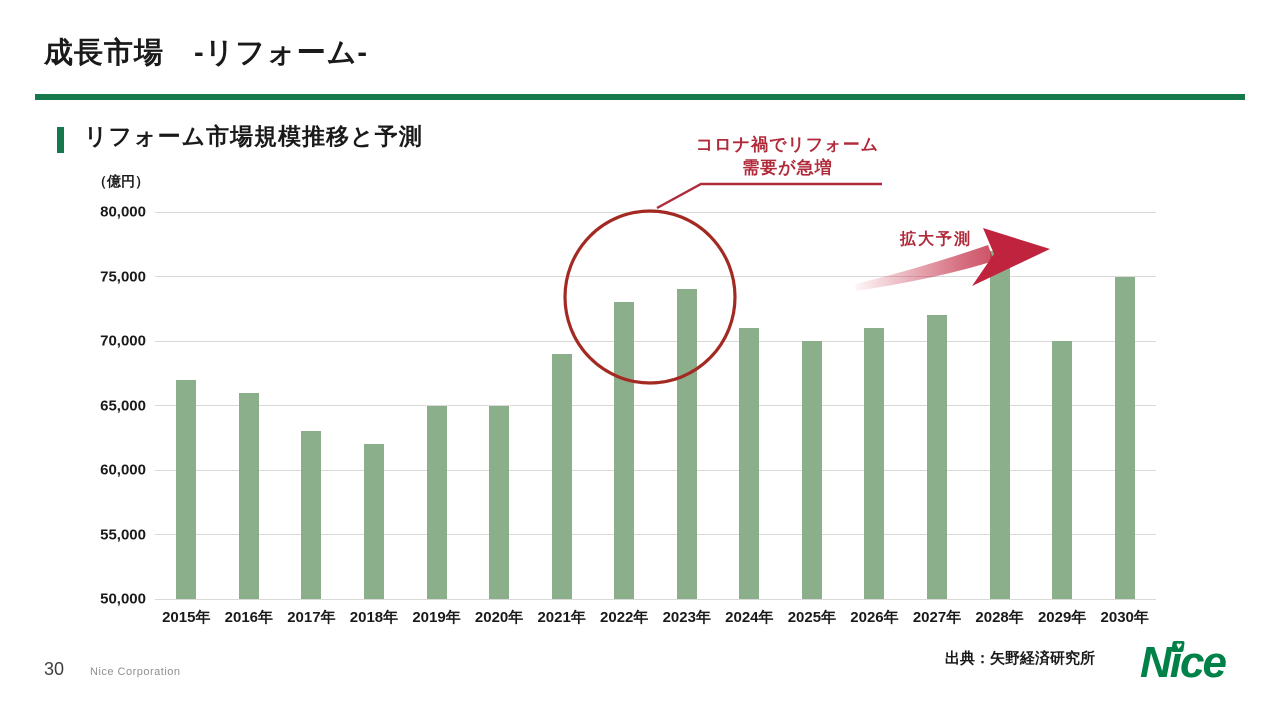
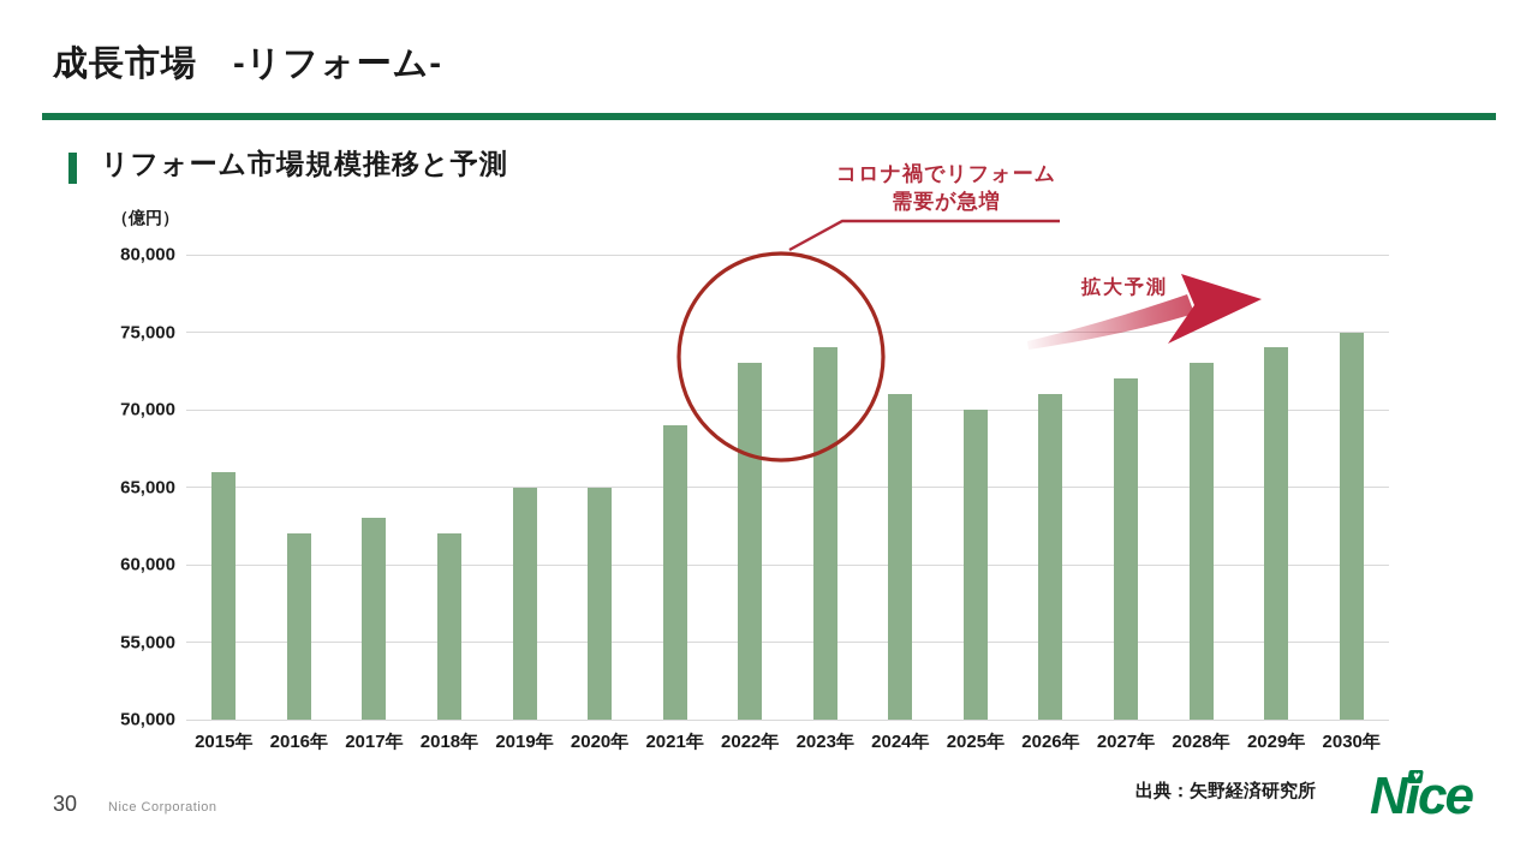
2015年: 67000 -> 66000
2016年: 66000 -> 62000
2028年: 77000 -> 73000
2029年: 70000 -> 74000
